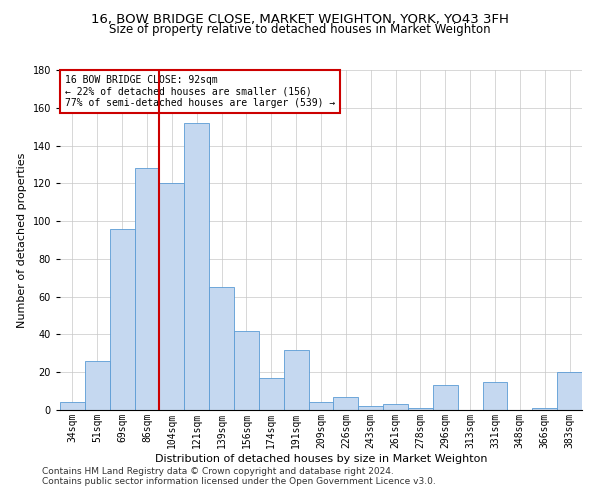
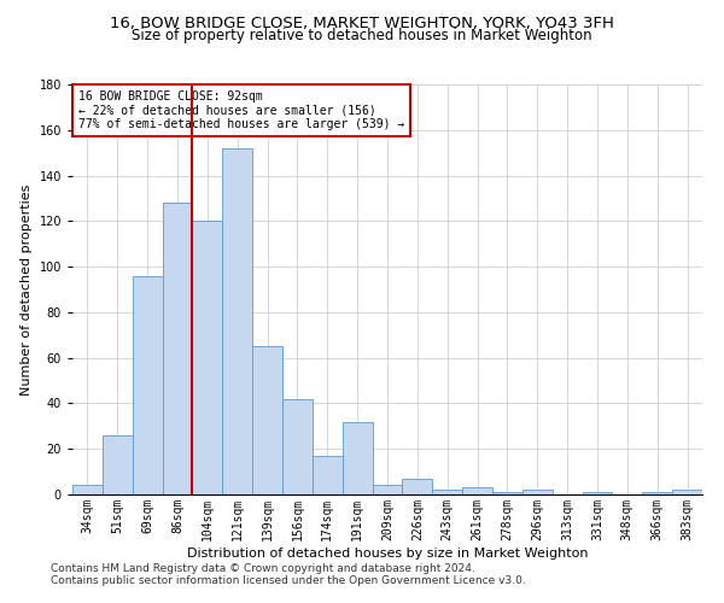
296sqm: 13 -> 2
331sqm: 15 -> 1
383sqm: 20 -> 2
